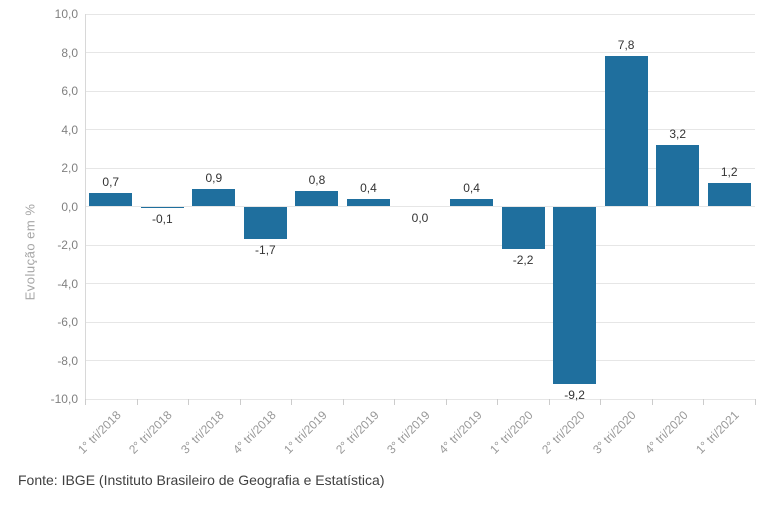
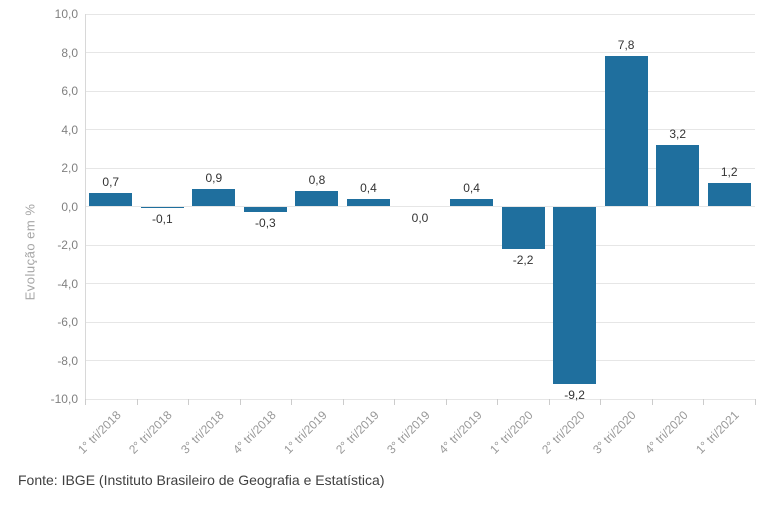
4° tri/2018: -1,7 -> -0,3
